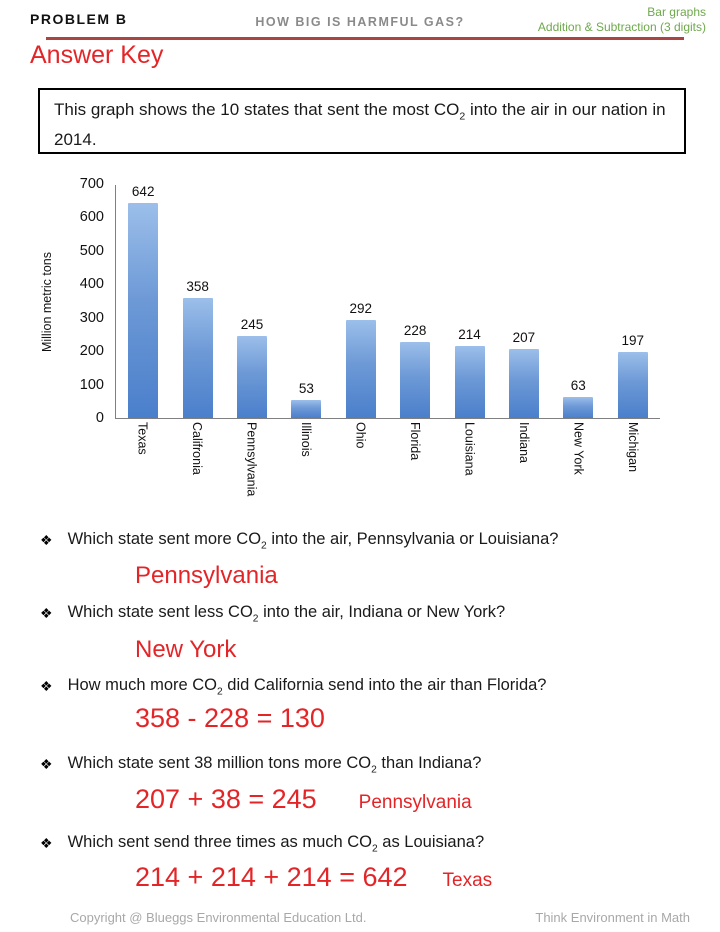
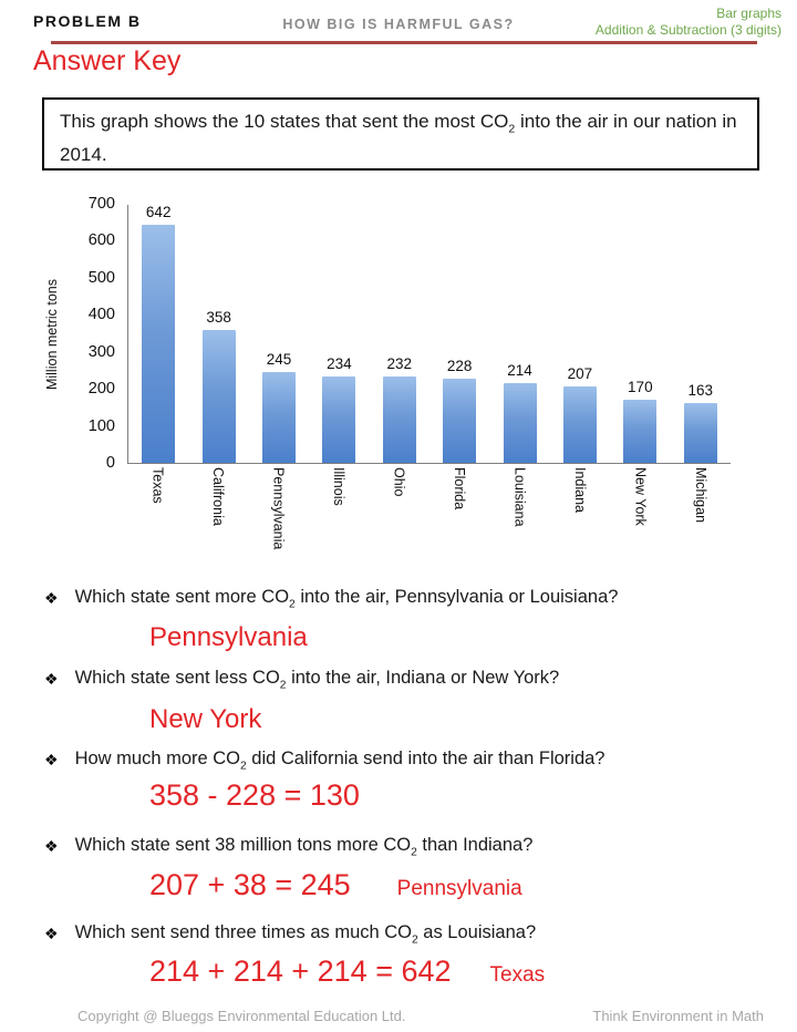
Illinois: 53 -> 234
Ohio: 292 -> 232
New York: 63 -> 170
Michigan: 197 -> 163
